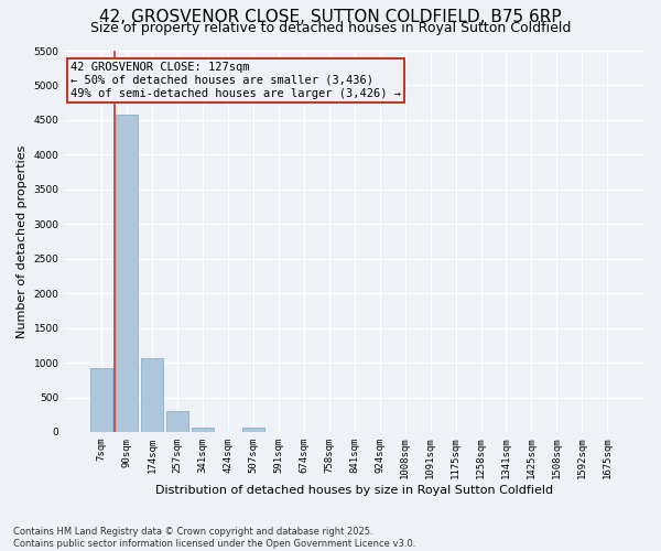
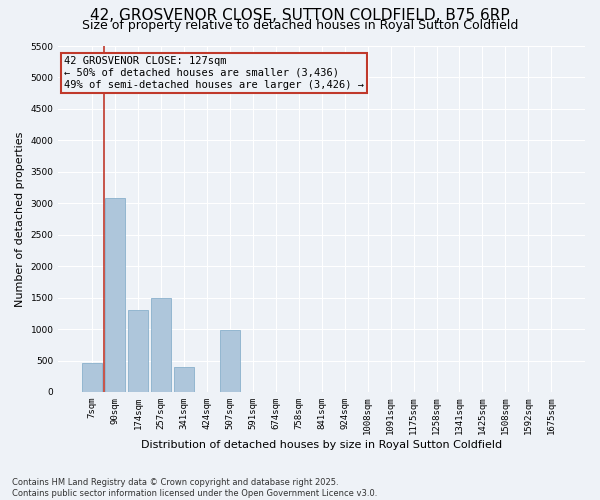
7sqm: 920 -> 460
90sqm: 4580 -> 3080
174sqm: 1070 -> 1300
257sqm: 300 -> 1500
341sqm: 60 -> 400
507sqm: 60 -> 980
